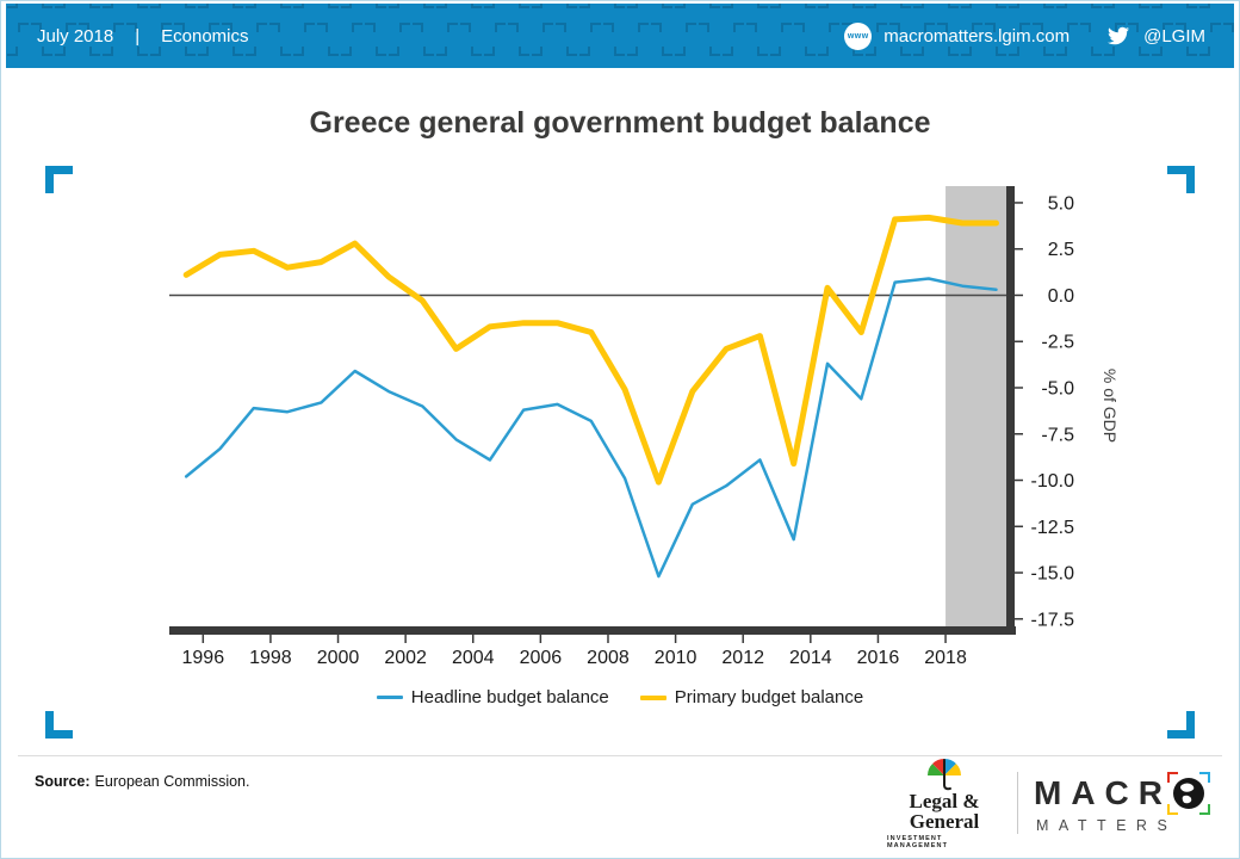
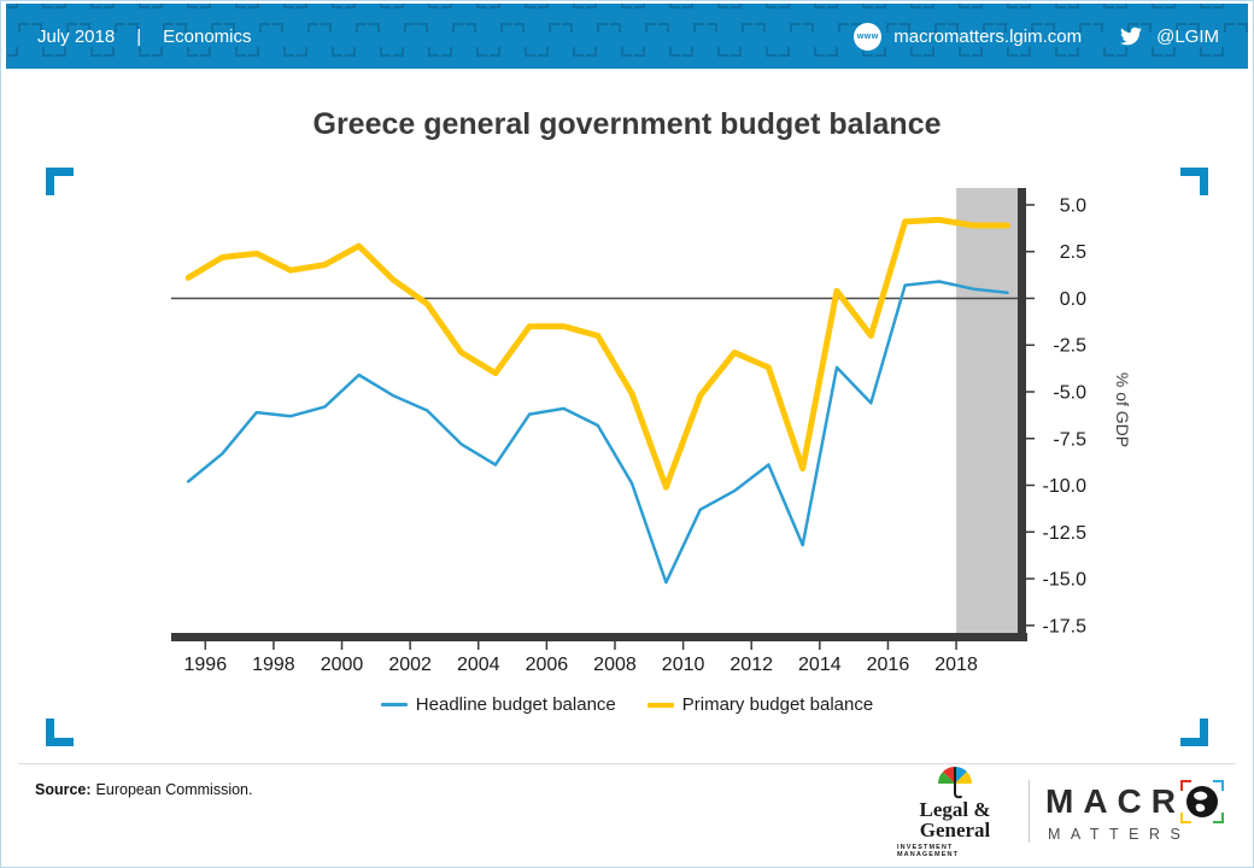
Primary budget balance/2004: -1.7 -> -4.0
Primary budget balance/2012: -2.2 -> -3.7
